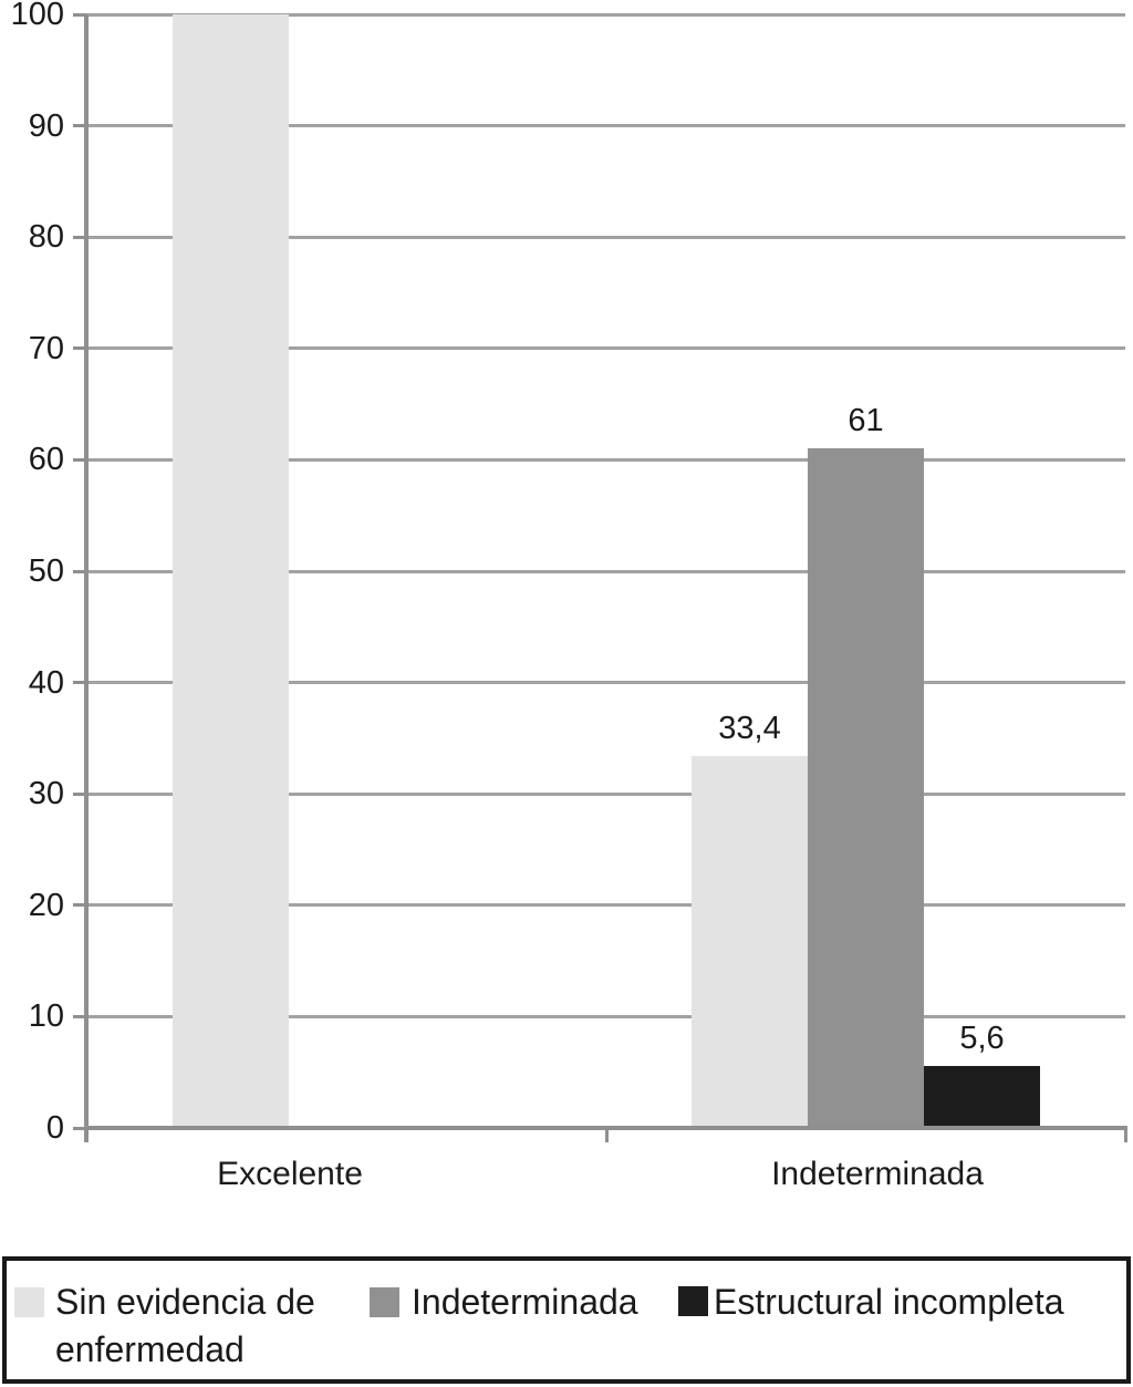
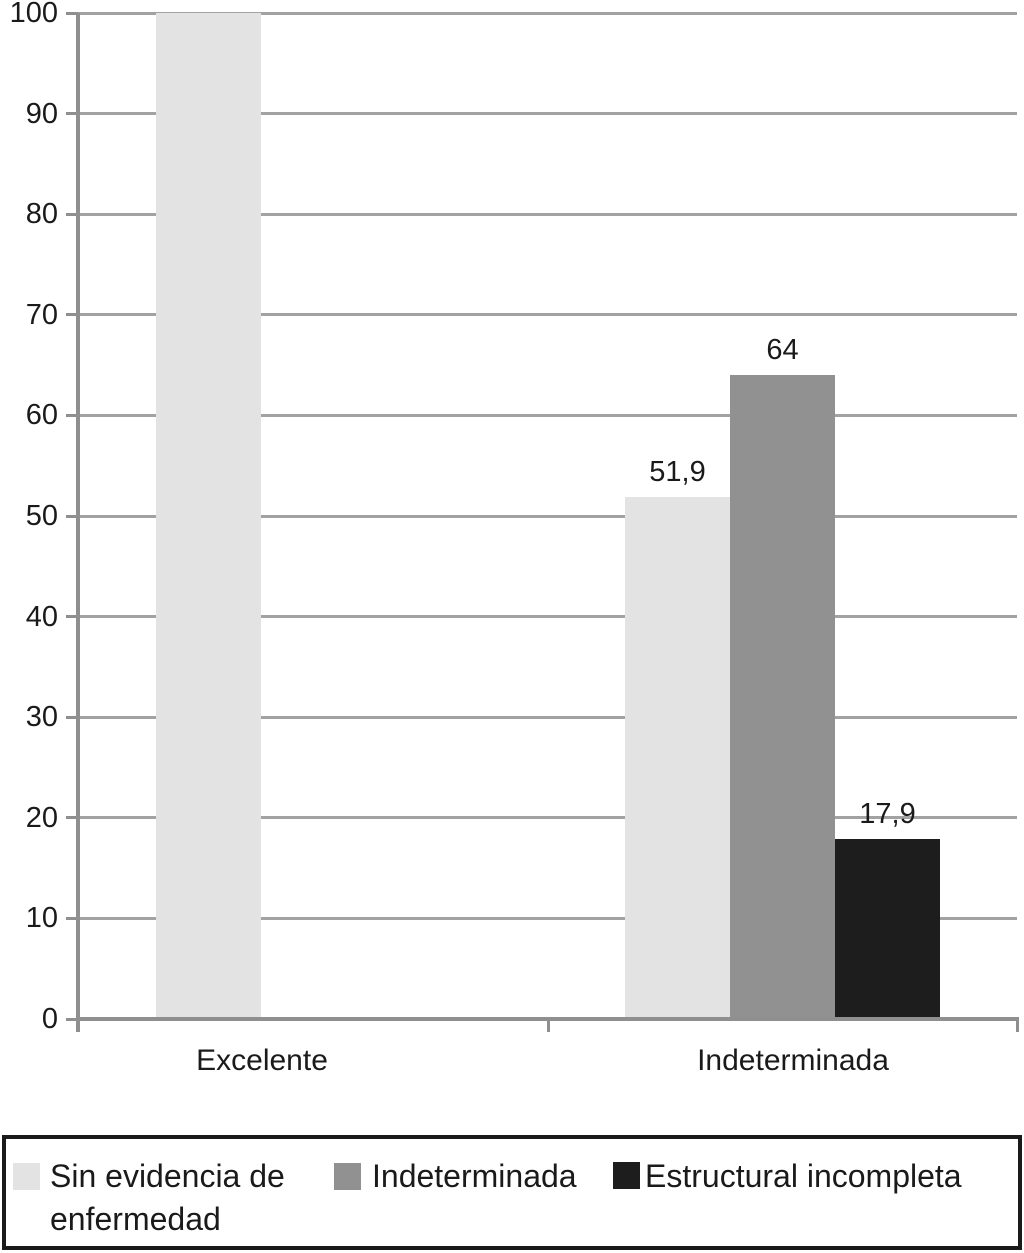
Sin evidencia de enfermedad/Indeterminada: 33,4 -> 51,9
Indeterminada/Indeterminada: 61 -> 64
Estructural incompleta/Indeterminada: 5,6 -> 17,9
